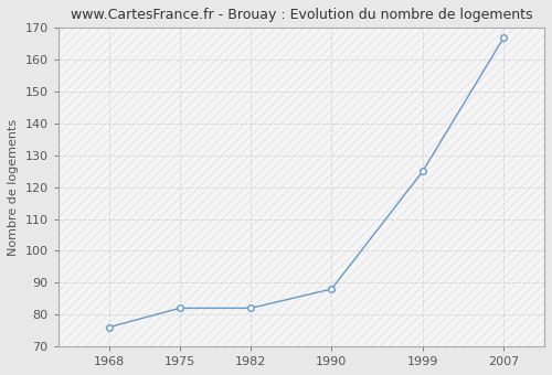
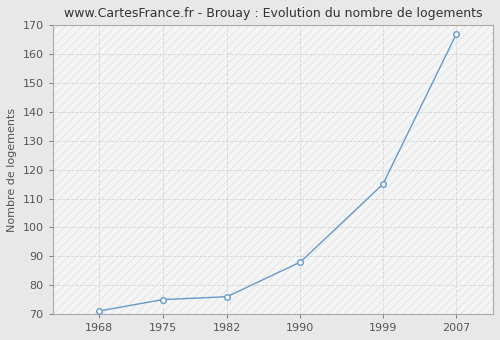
1968: 76 -> 71
1975: 82 -> 75
1982: 82 -> 76
1999: 125 -> 115
